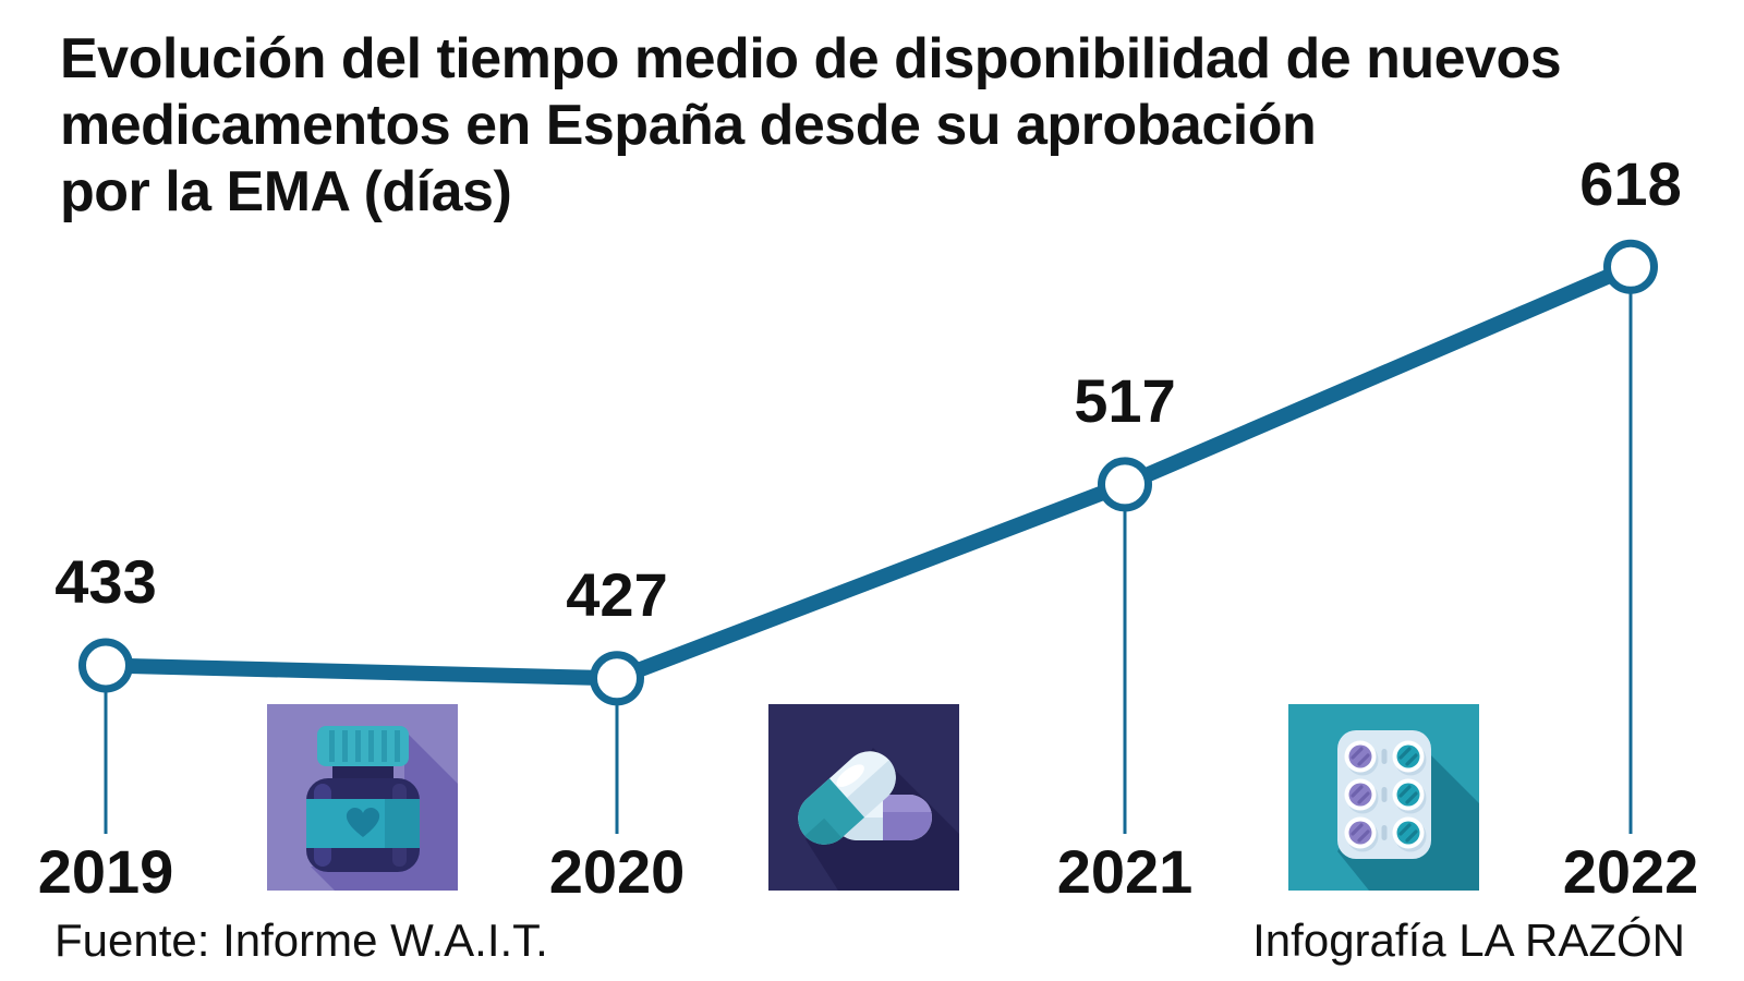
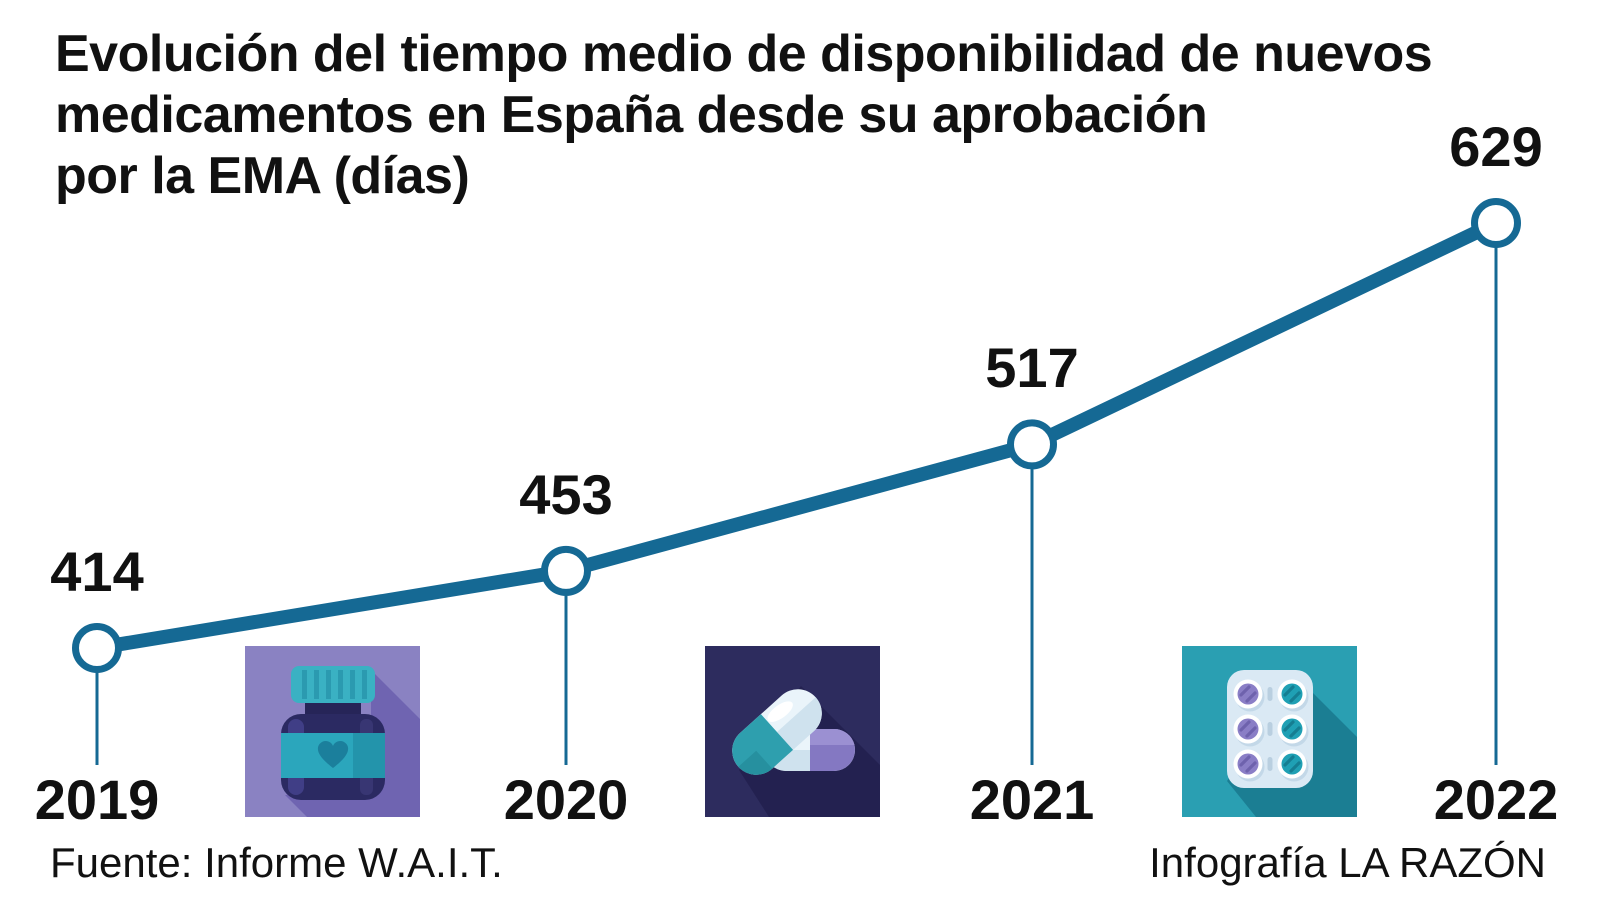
2019: 433 -> 414
2020: 427 -> 453
2022: 618 -> 629
